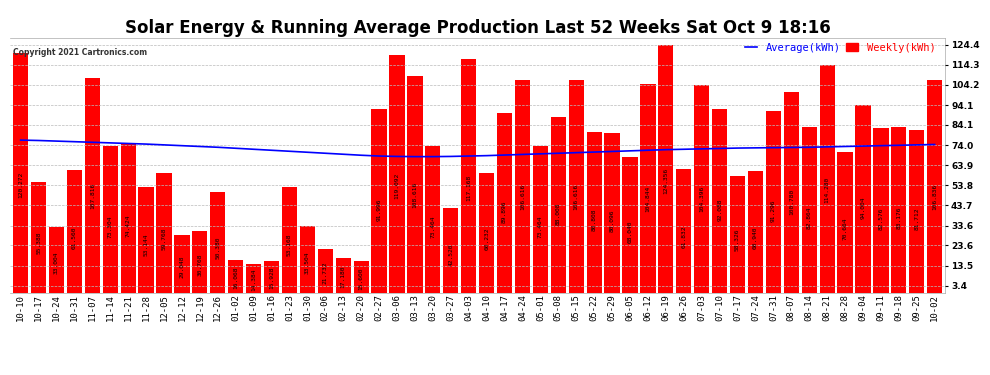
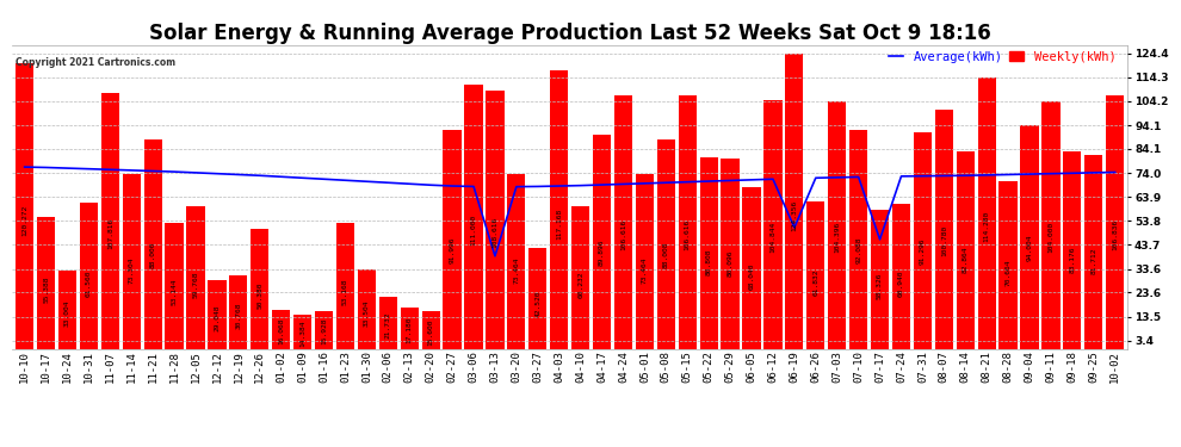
Weekly(kWh)/11-21: 74 -> 88
Weekly(kWh)/03-06: 119 -> 111
Average(kWh)/03-13: 68 -> 39
Average(kWh)/06-19: 72 -> 51
Average(kWh)/07-17: 72 -> 46
Weekly(kWh)/09-11: 83 -> 104
